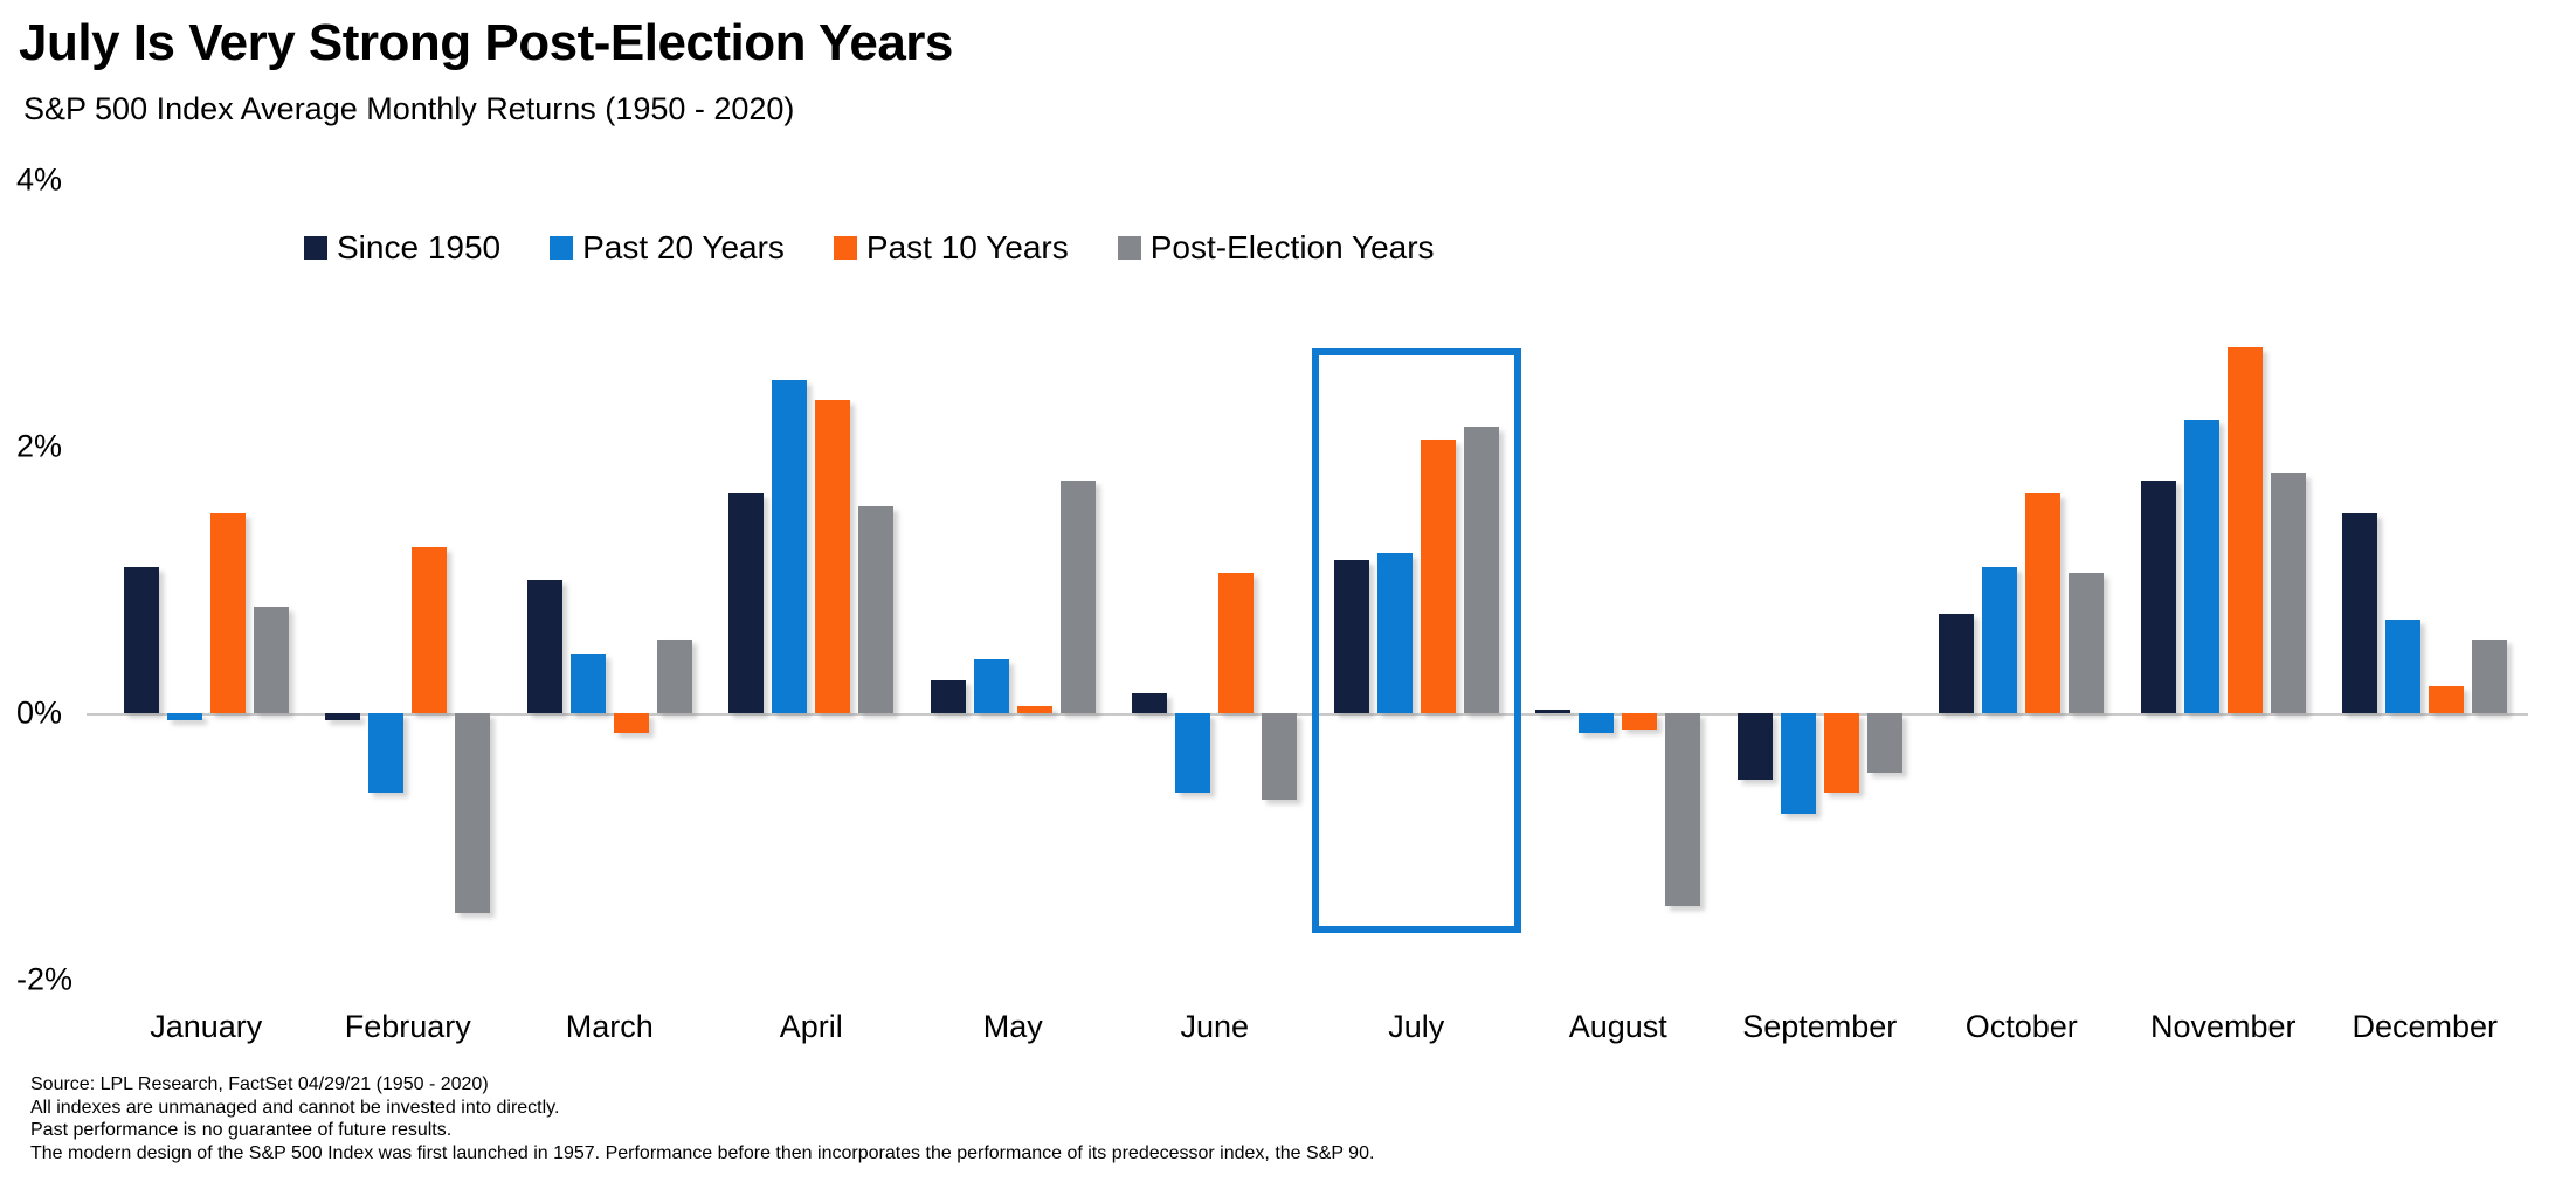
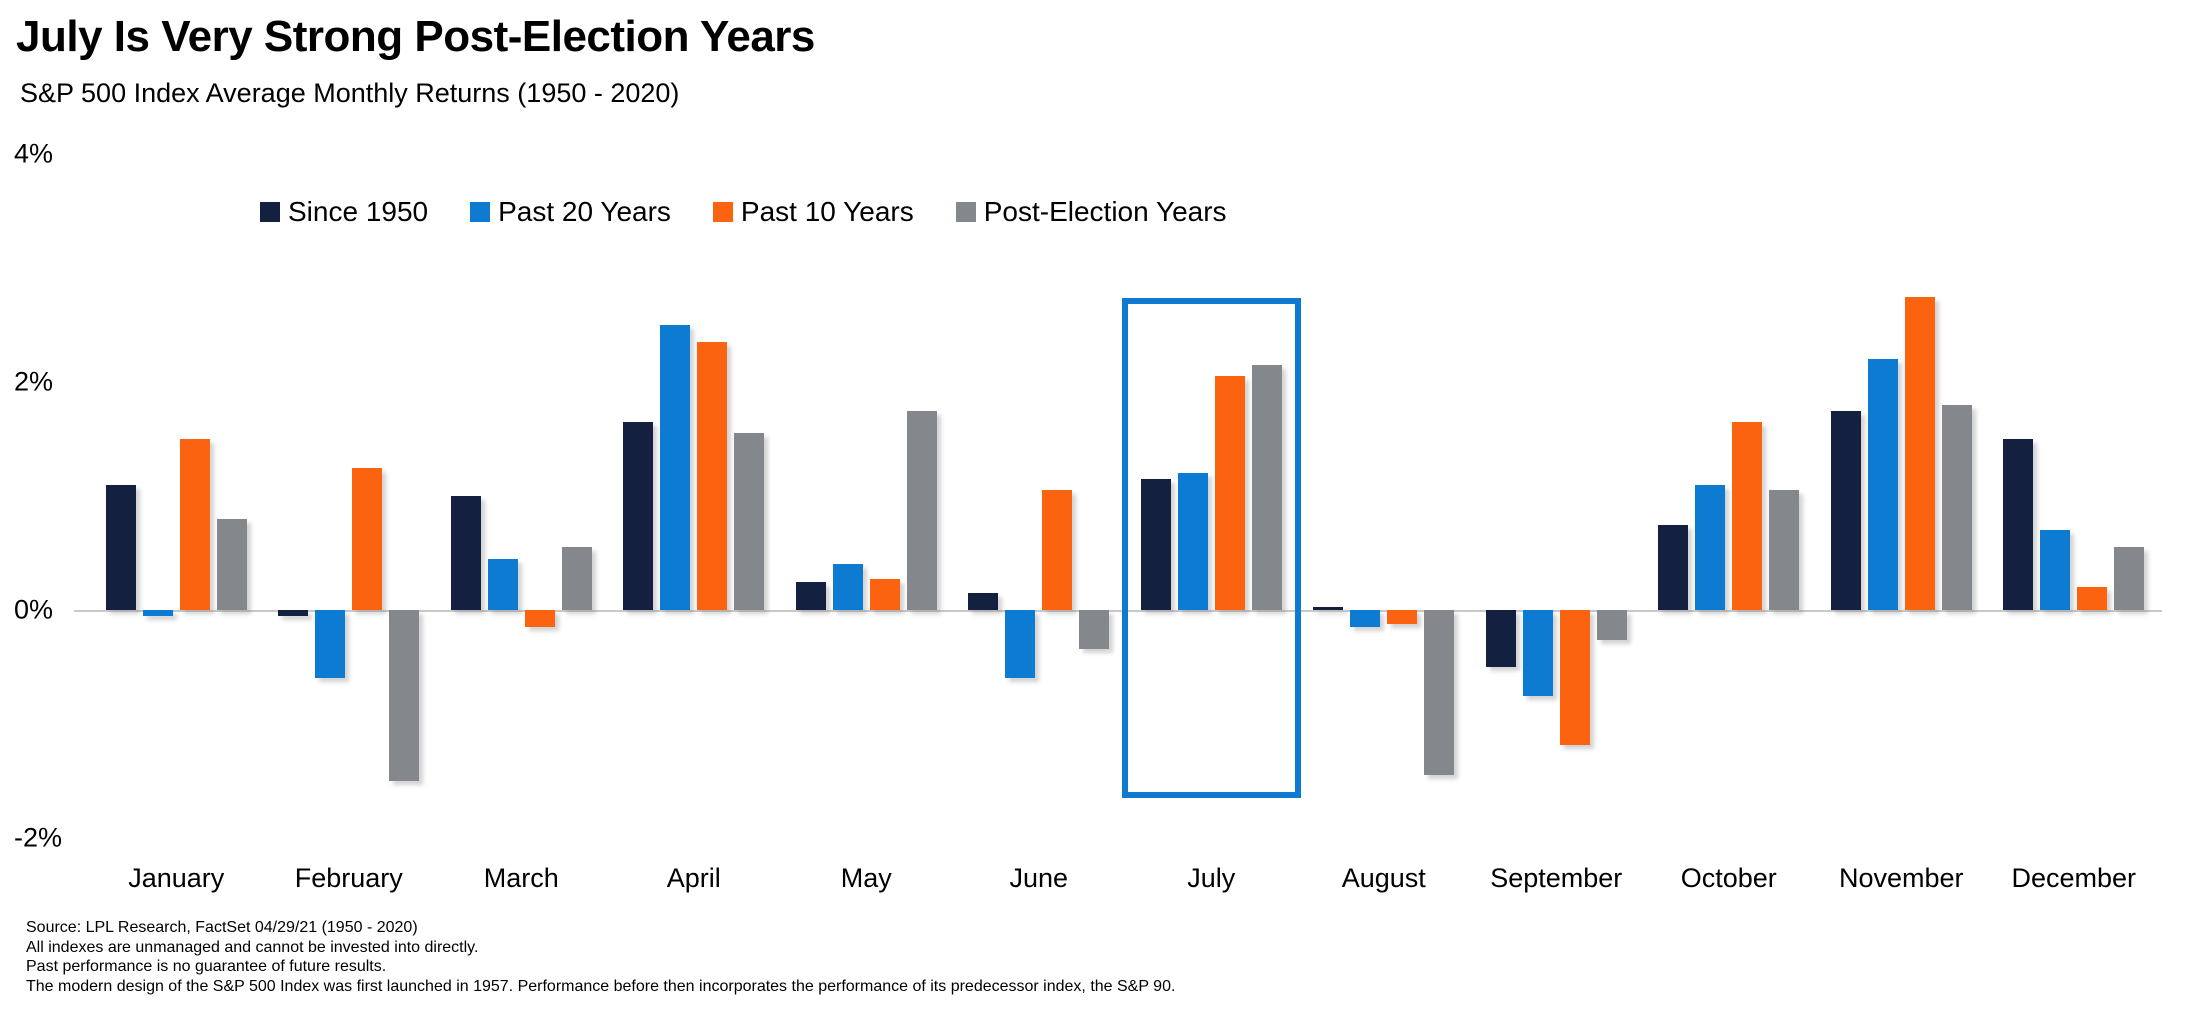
Past 10 Years/May: 0.05% -> 0.27%
Post-Election Years/June: -0.65% -> -0.34%
Past 10 Years/September: -0.60% -> -1.18%
Post-Election Years/September: -0.45% -> -0.26%
